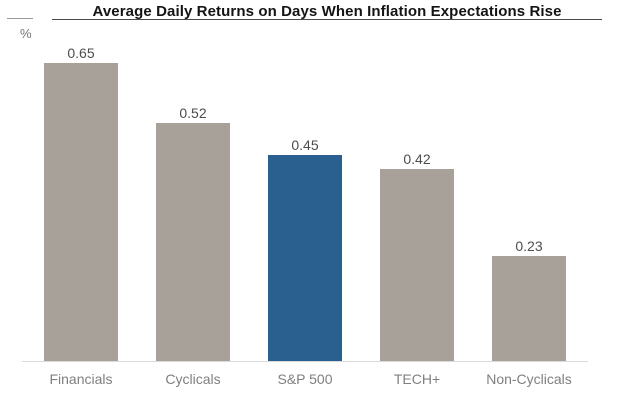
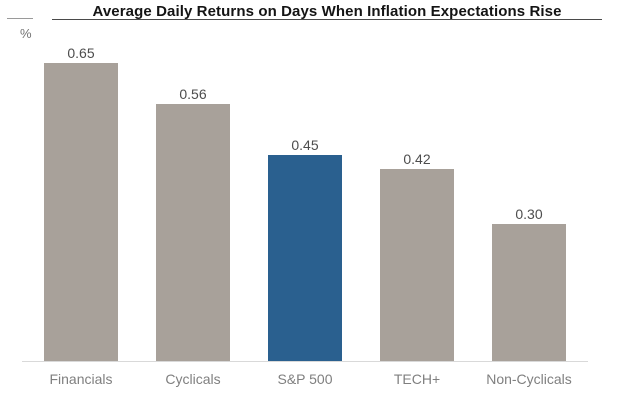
Cyclicals: 0.52 -> 0.56
Non-Cyclicals: 0.23 -> 0.30
